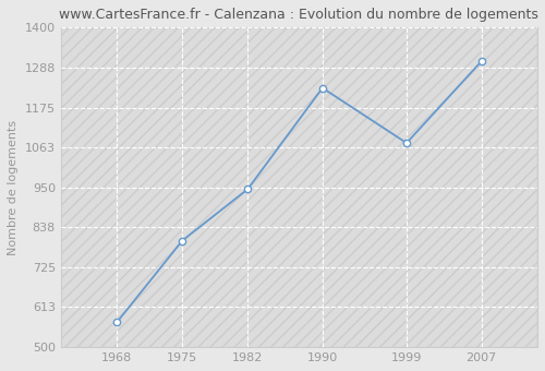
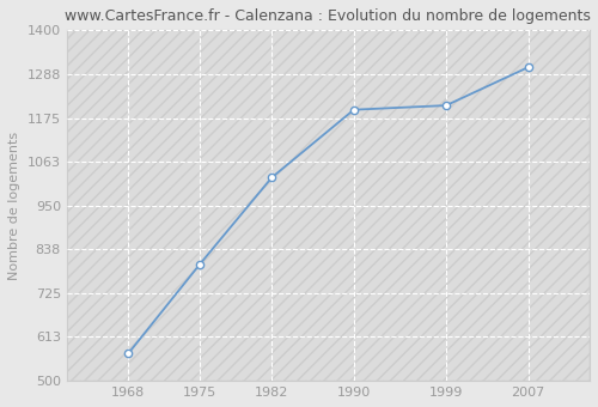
1982: 945 -> 1022
1990: 1230 -> 1196
1999: 1075 -> 1207
